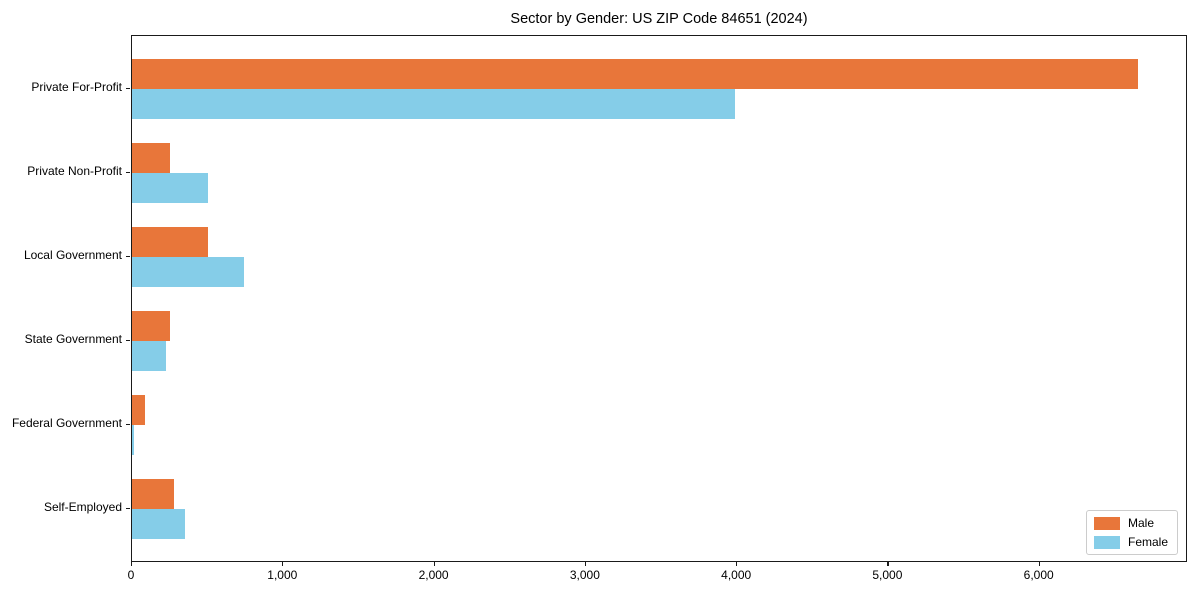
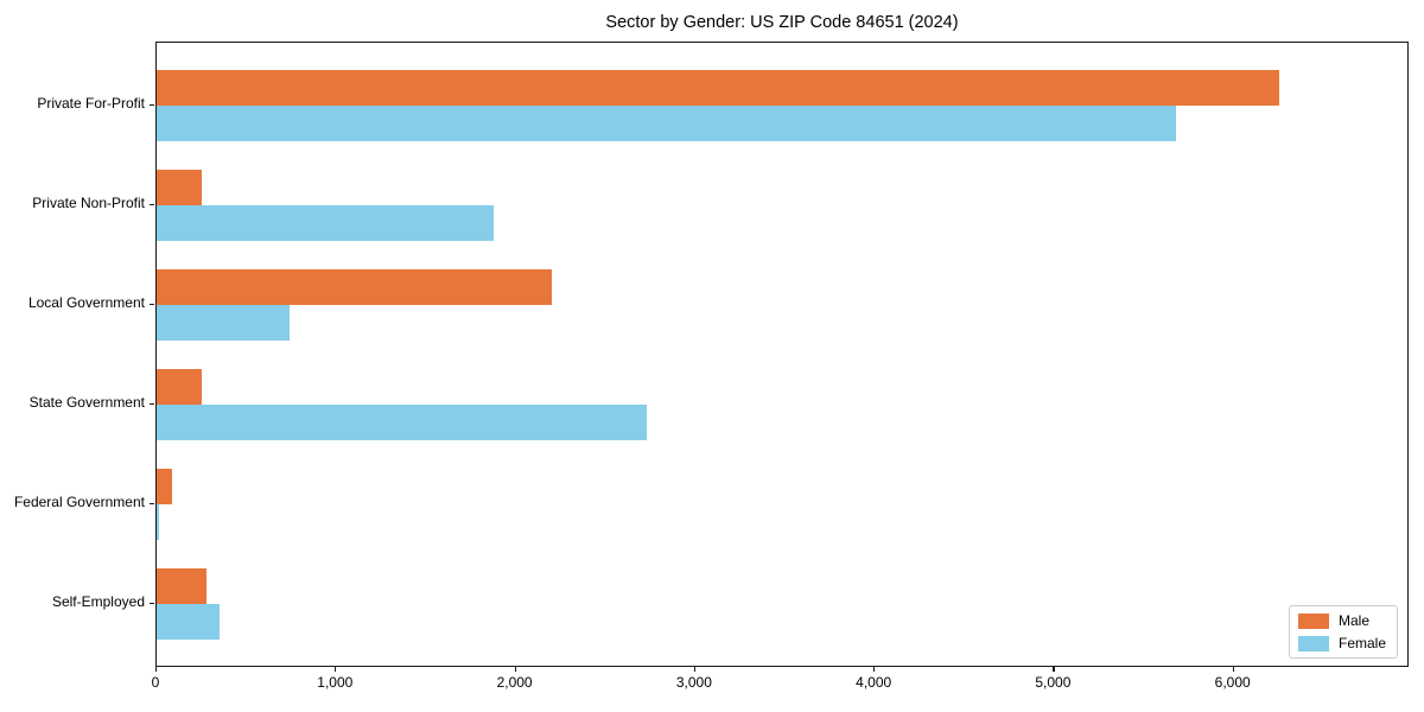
Male/Private For-Profit: 6650 -> 6250
Female/Private For-Profit: 3980 -> 5680
Female/Private Non-Profit: 500 -> 1880
Male/Local Government: 500 -> 2200
Female/State Government: 220 -> 2730
